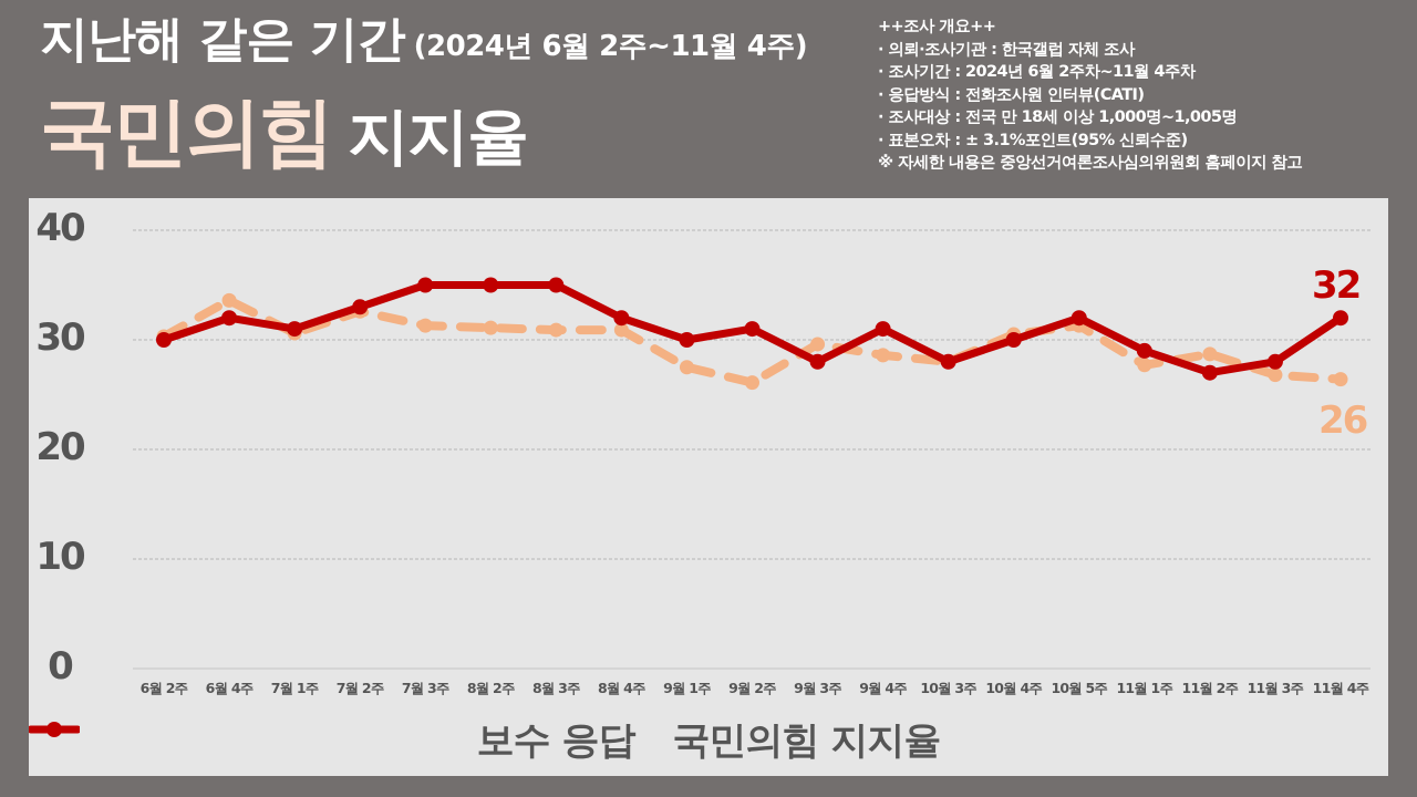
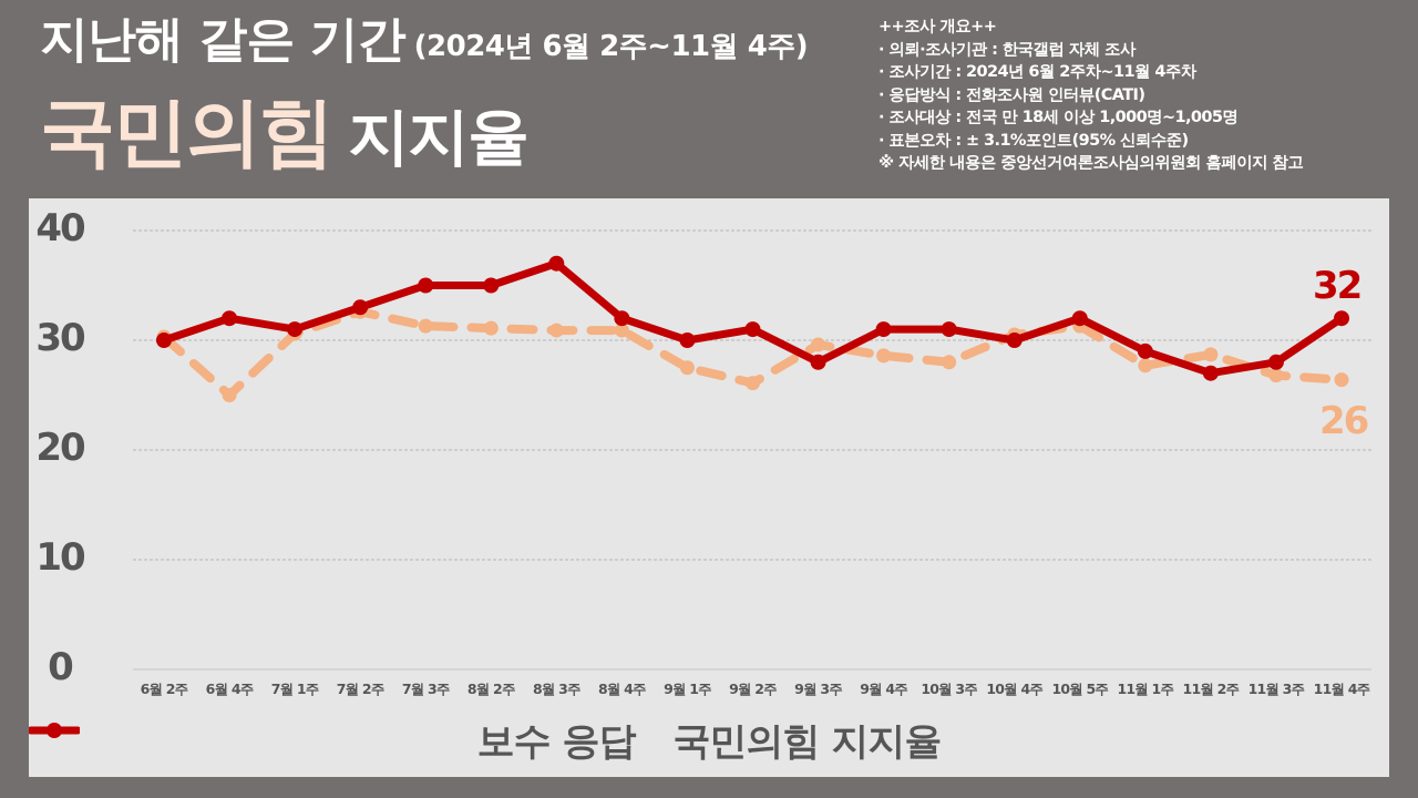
보수 응답/6월 4주: 34 -> 25
국민의힘 지지율/8월 3주: 35 -> 37
국민의힘 지지율/10월 3주: 28 -> 31
